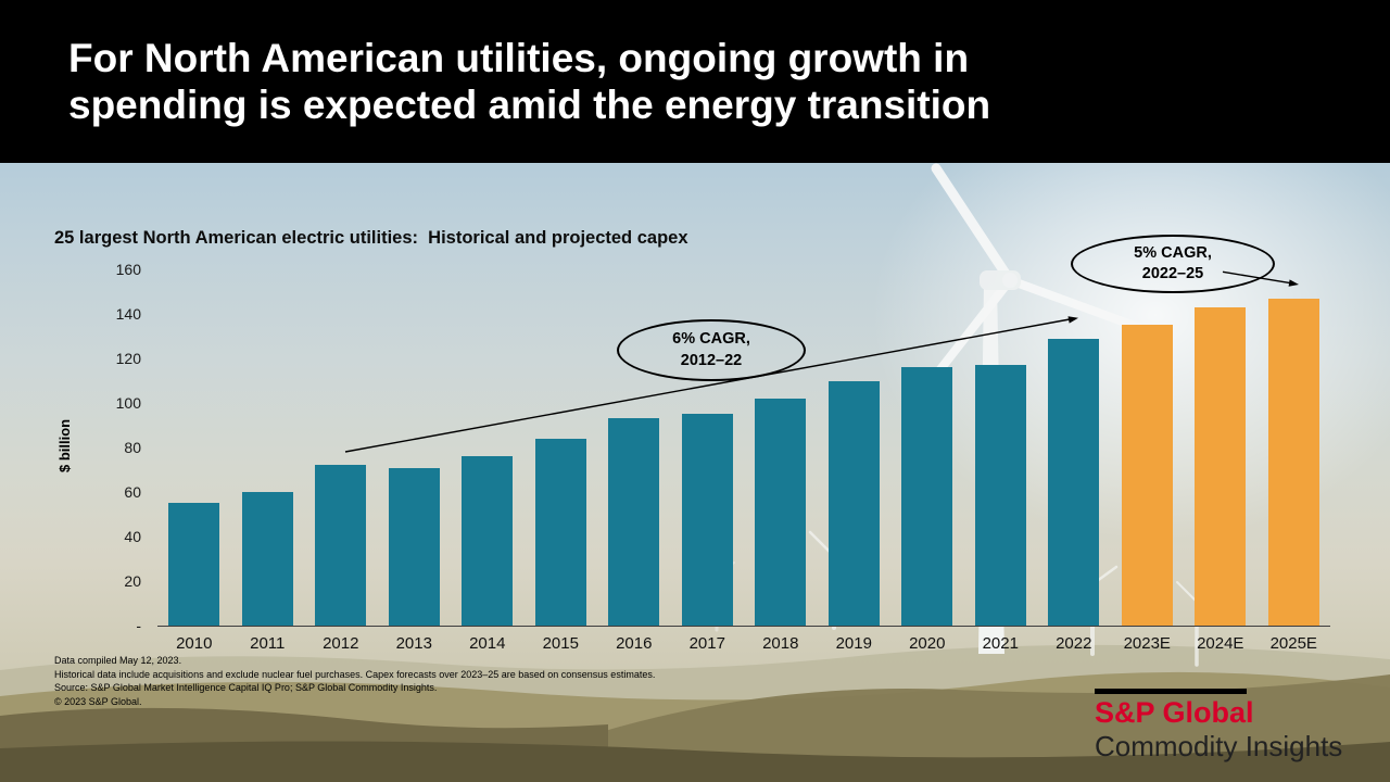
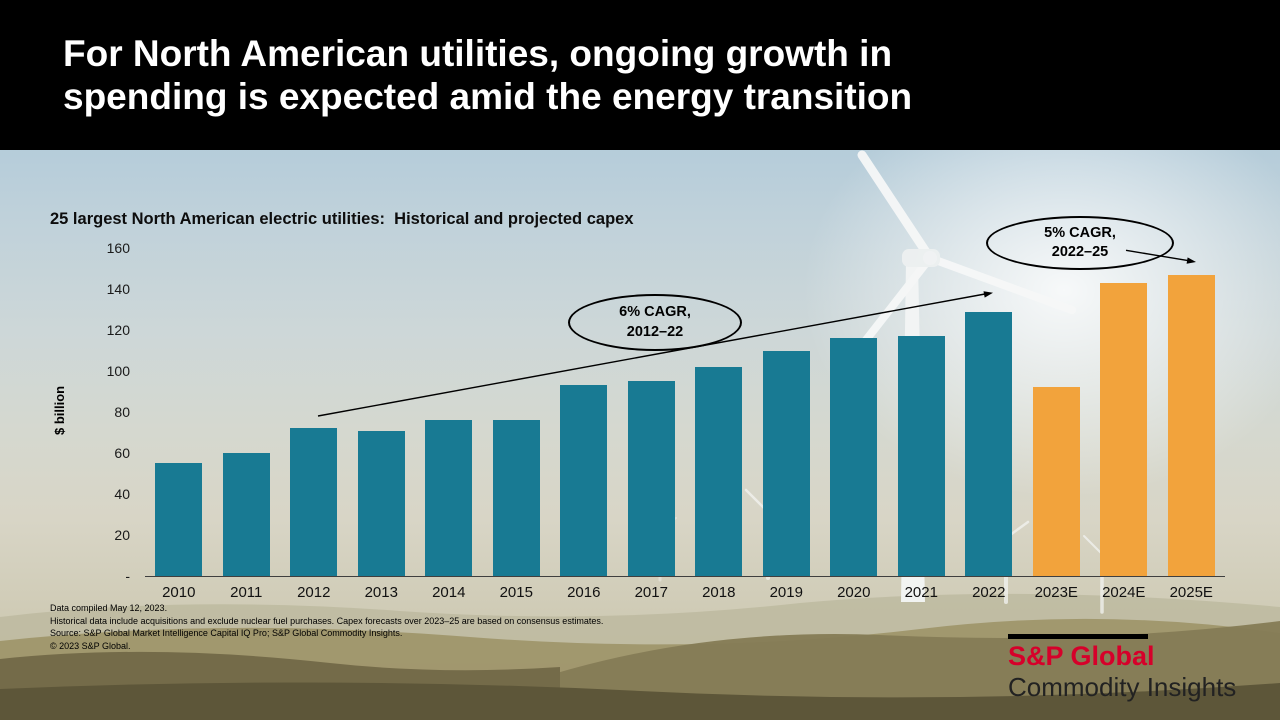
2015: 84 -> 76
2023E: 135 -> 92
